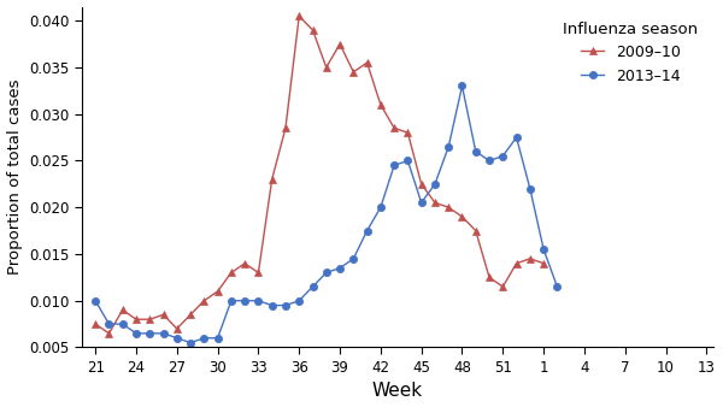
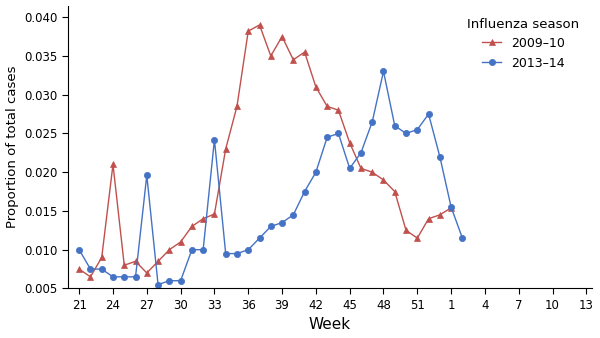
2009–10/24: 0.0080 -> 0.0210
2013–14/27: 0.0060 -> 0.0196
2009–10/33: 0.0130 -> 0.0146
2013–14/33: 0.0100 -> 0.0242
2009–10/36: 0.0405 -> 0.0382
2009–10/45: 0.0225 -> 0.0238
2009–10/1: 0.0140 -> 0.0154
